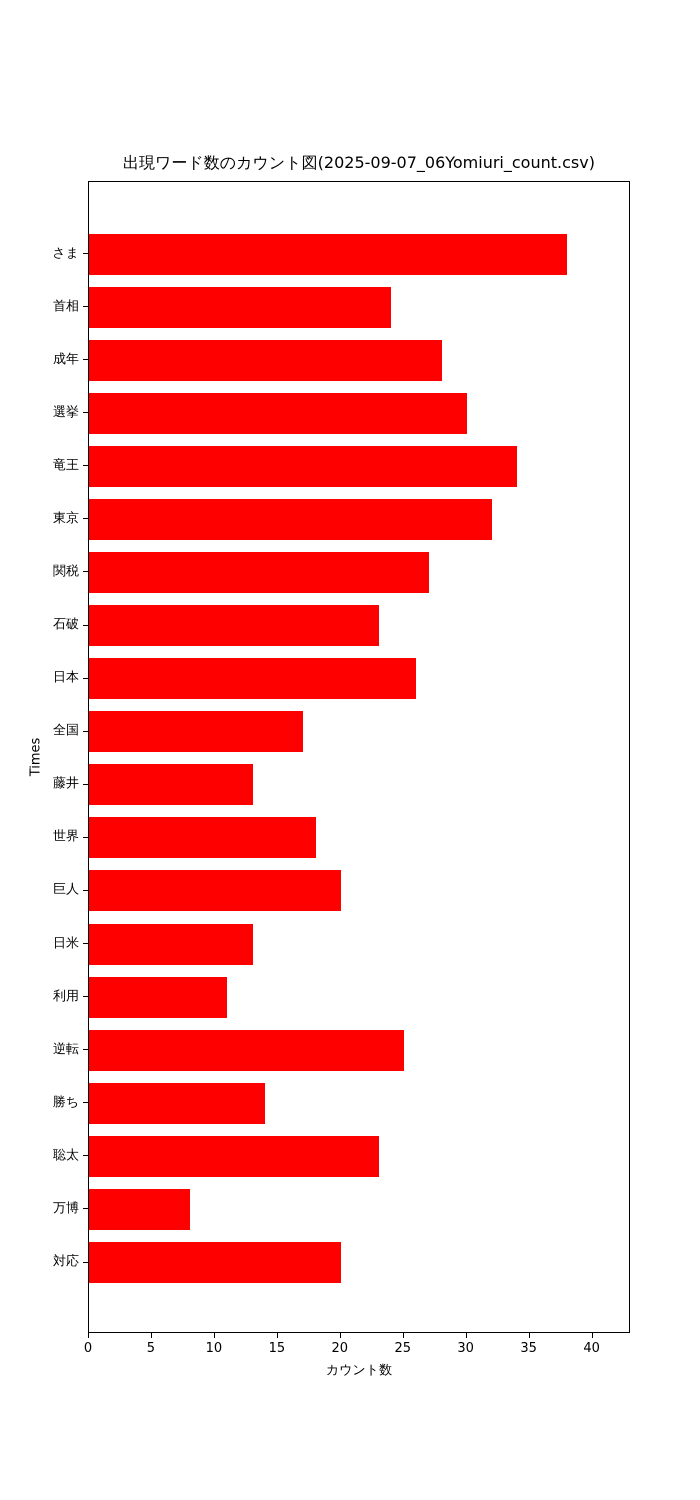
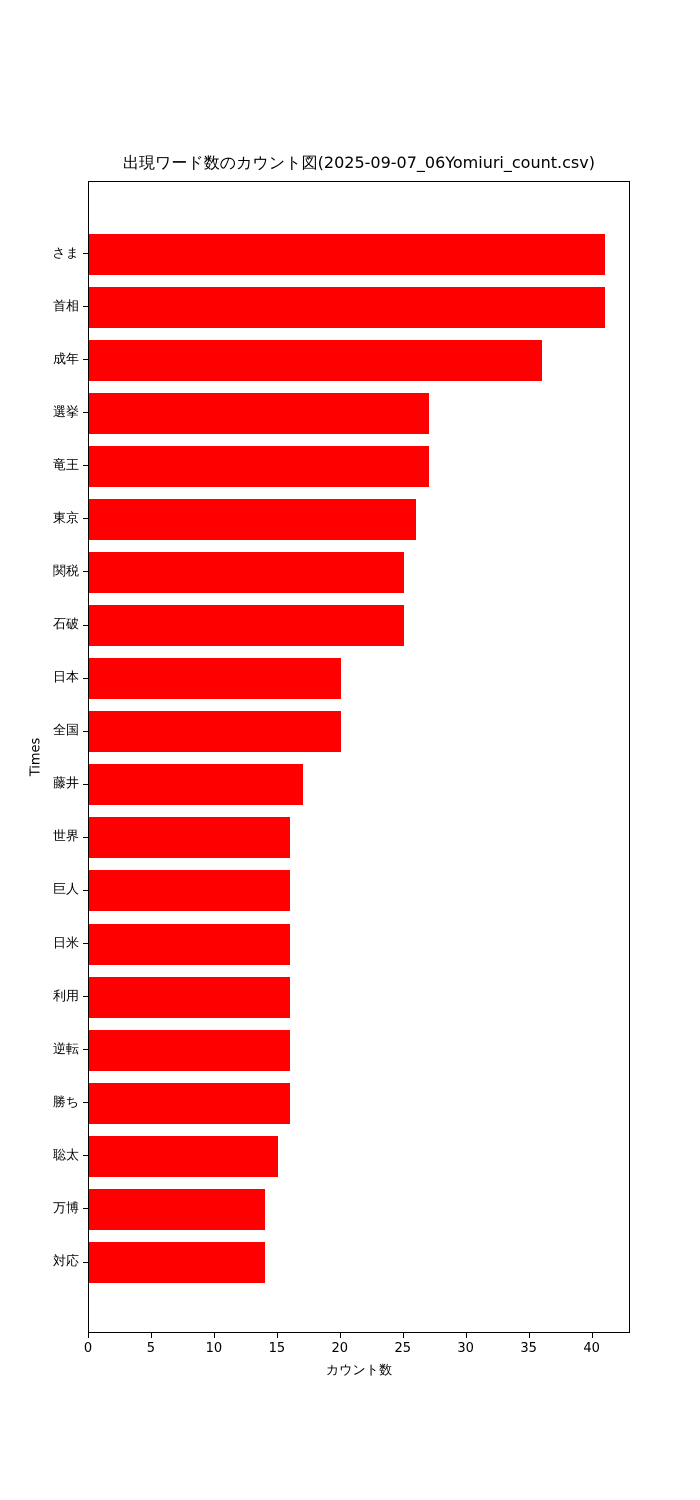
さま: 38 -> 41
首相: 24 -> 41
成年: 28 -> 36
選挙: 30 -> 27
竜王: 34 -> 27
東京: 32 -> 26
関税: 27 -> 25
石破: 23 -> 25
日本: 26 -> 20
全国: 17 -> 20
藤井: 13 -> 17
世界: 18 -> 16
巨人: 20 -> 16
日米: 13 -> 16
利用: 11 -> 16
逆転: 25 -> 16
勝ち: 14 -> 16
聡太: 23 -> 15
万博: 8 -> 14
対応: 20 -> 14
